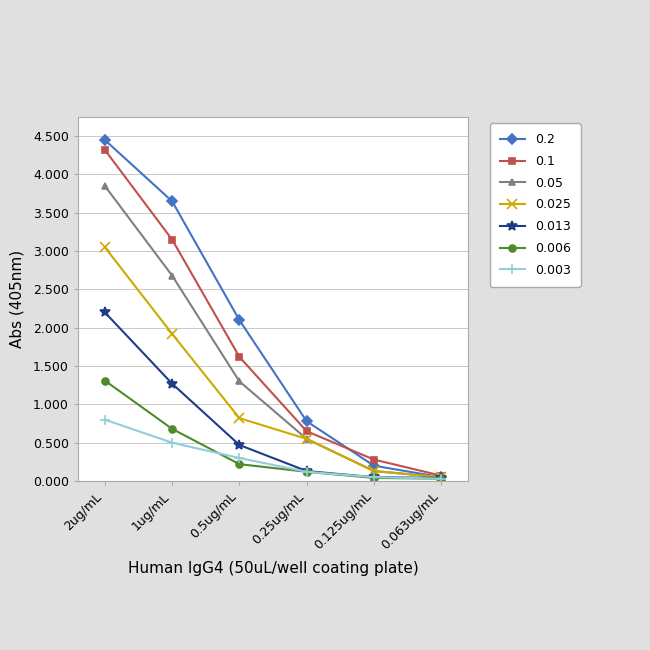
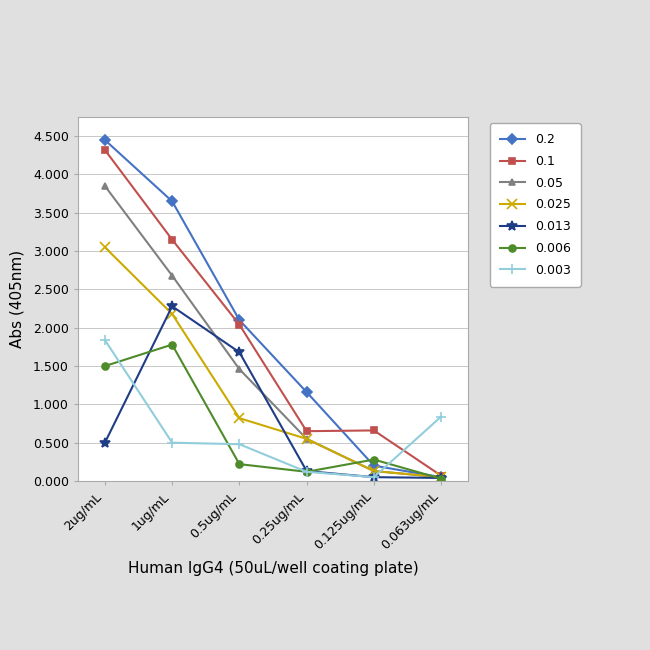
0.013/2ug/mL: 2.20 -> 0.50
0.006/2ug/mL: 1.31 -> 1.50
0.003/2ug/mL: 0.80 -> 1.84
0.025/1ug/mL: 1.92 -> 2.18
0.013/1ug/mL: 1.27 -> 2.28
0.006/1ug/mL: 0.68 -> 1.78
0.1/0.5ug/mL: 1.62 -> 2.04
0.05/0.5ug/mL: 1.30 -> 1.46
0.013/0.5ug/mL: 0.47 -> 1.68
0.003/0.5ug/mL: 0.30 -> 0.48
0.2/0.25ug/mL: 0.78 -> 1.16
0.1/0.125ug/mL: 0.28 -> 0.66
0.006/0.125ug/mL: 0.04 -> 0.28
0.003/0.063ug/mL: 0.03 -> 0.84
